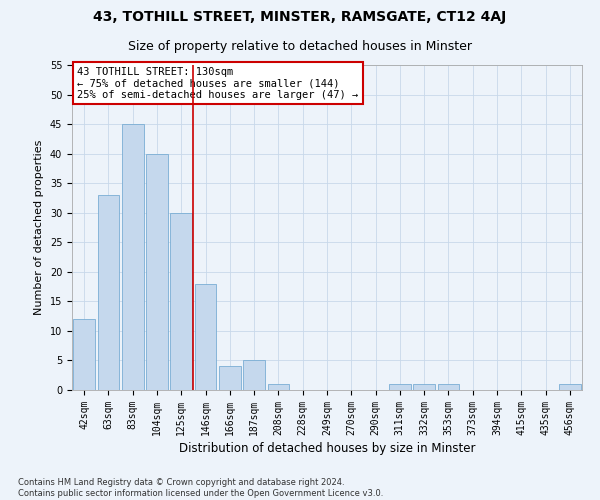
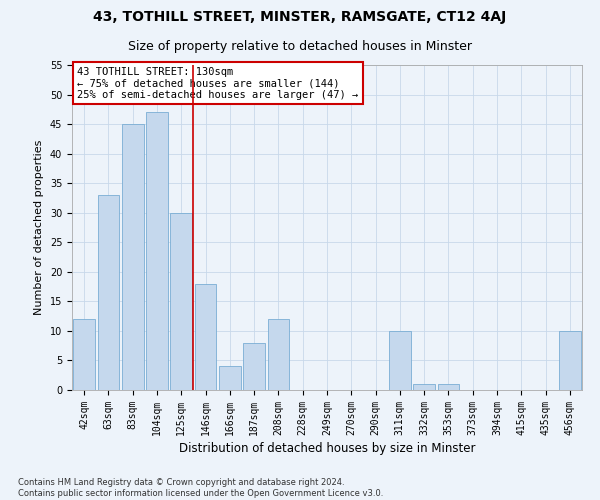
104sqm: 40 -> 47
187sqm: 5 -> 8
208sqm: 1 -> 12
311sqm: 1 -> 10
456sqm: 1 -> 10
